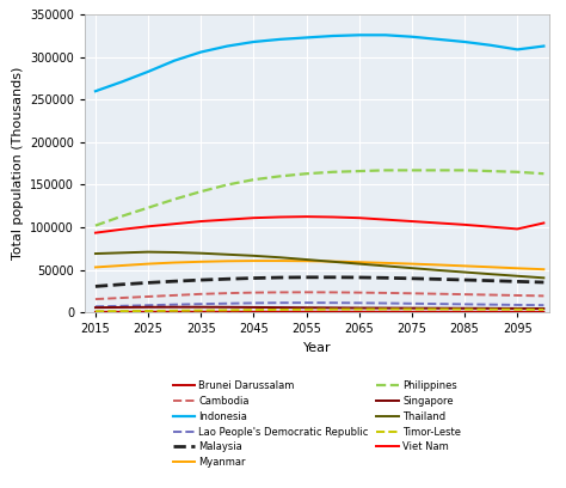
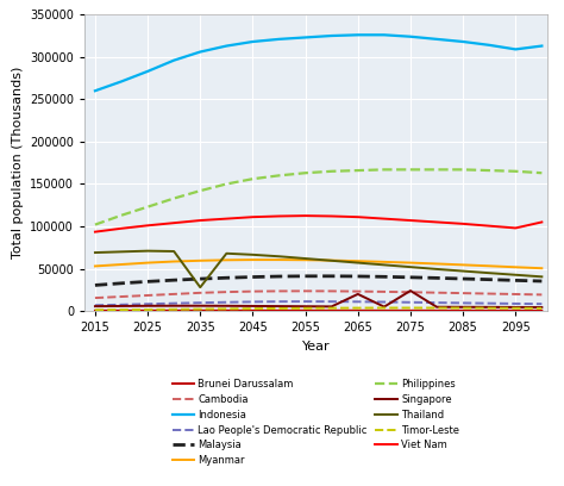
Thailand/2035: 70000 -> 28000
Singapore/2065: 5000 -> 20000
Singapore/2075: 5000 -> 24000
